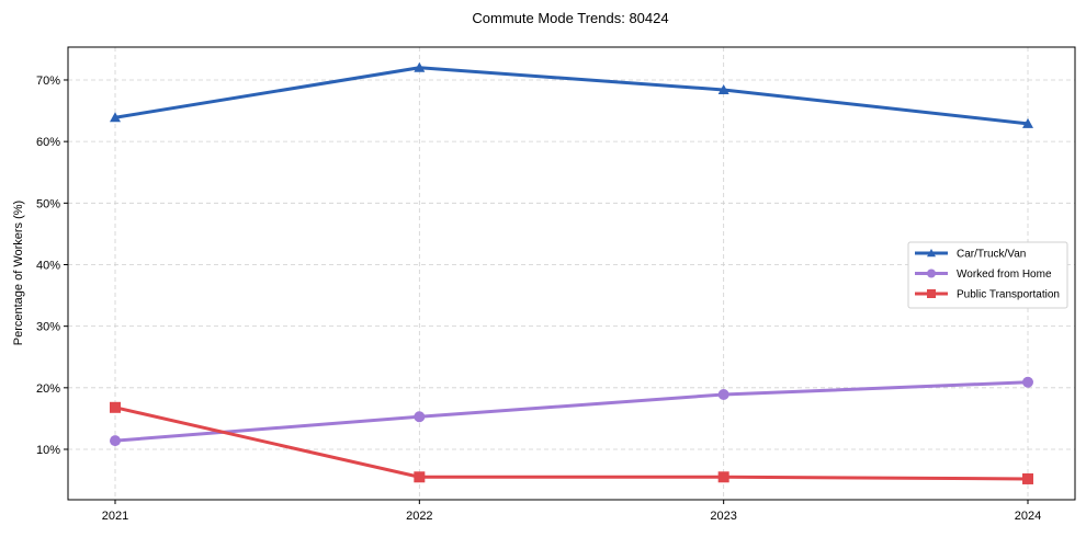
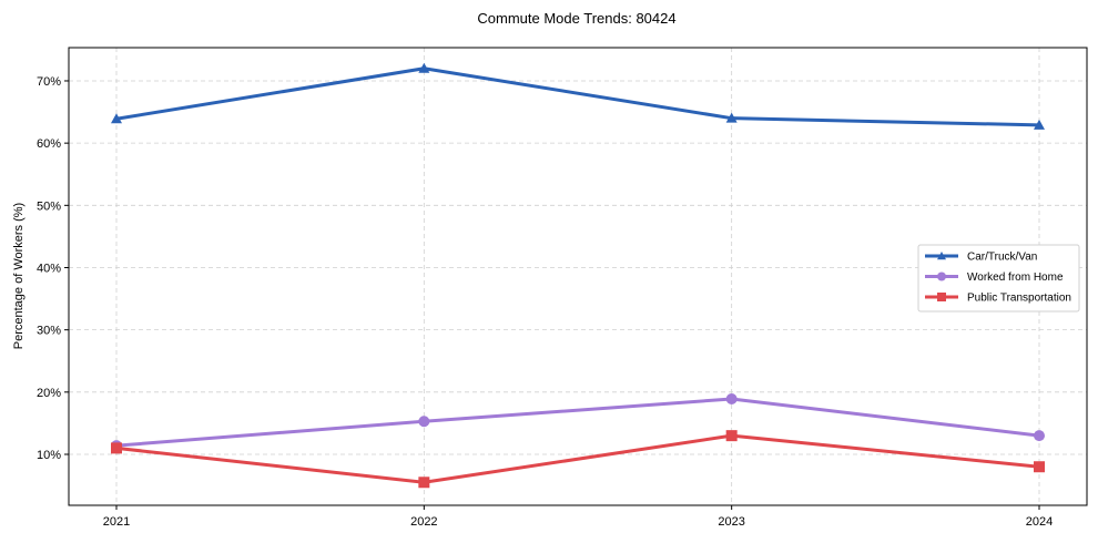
Public Transportation/2021: 17% -> 11%
Car/Truck/Van/2023: 68% -> 64%
Public Transportation/2023: 6% -> 13%
Worked from Home/2024: 21% -> 13%
Public Transportation/2024: 5% -> 8%
